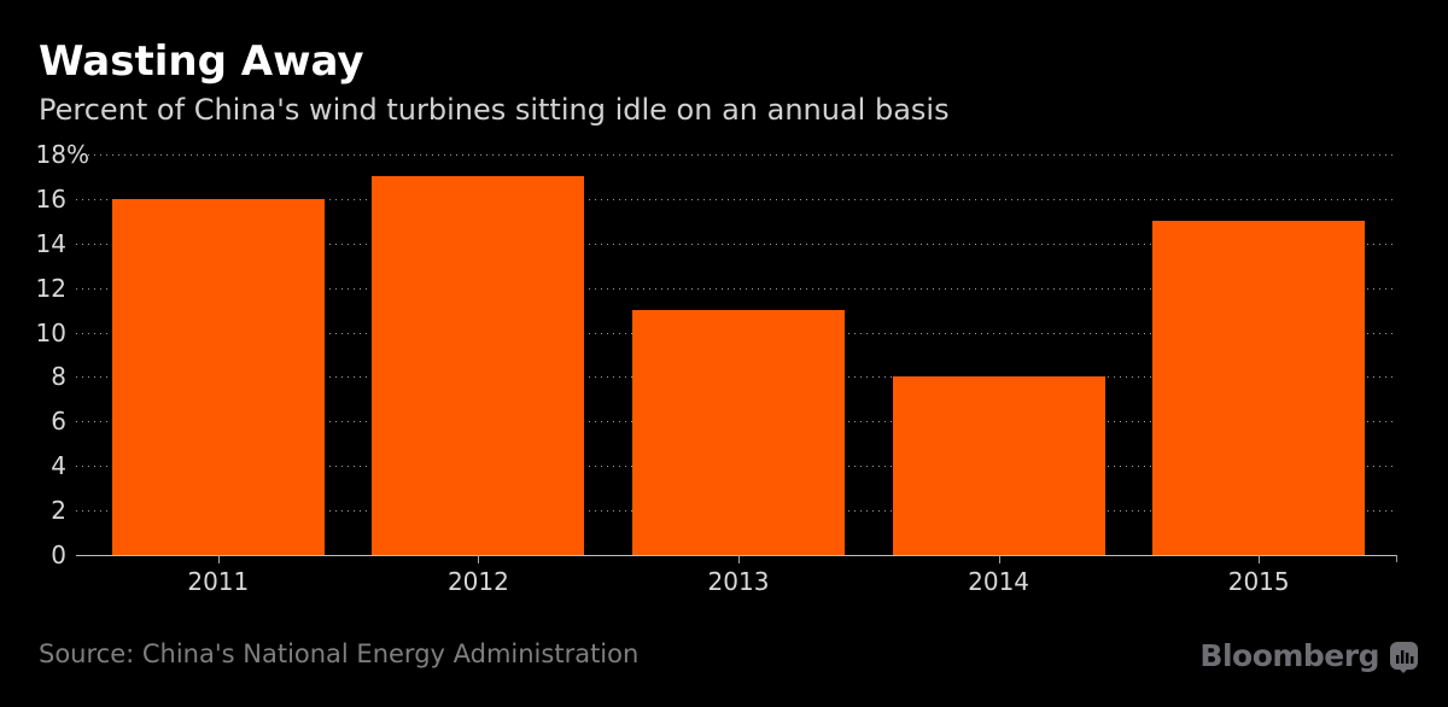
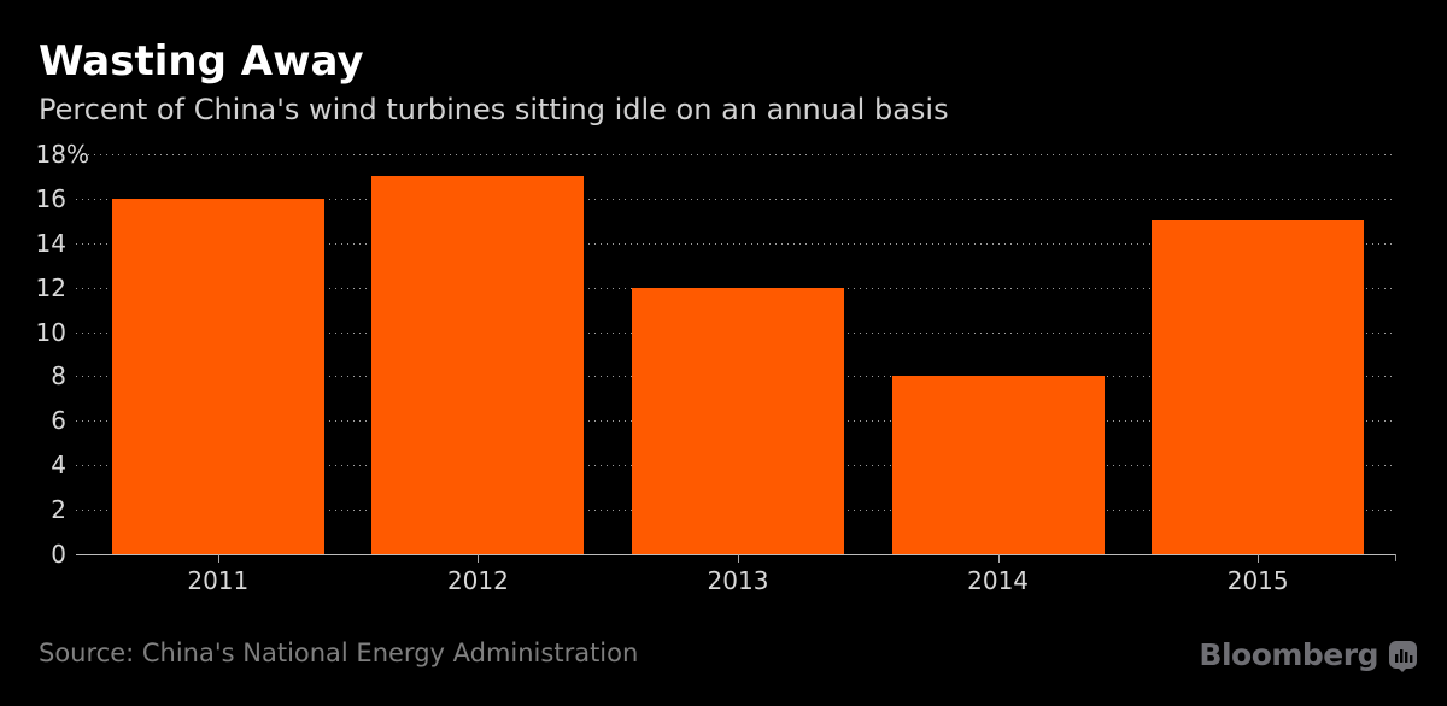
2013: 11 -> 12
